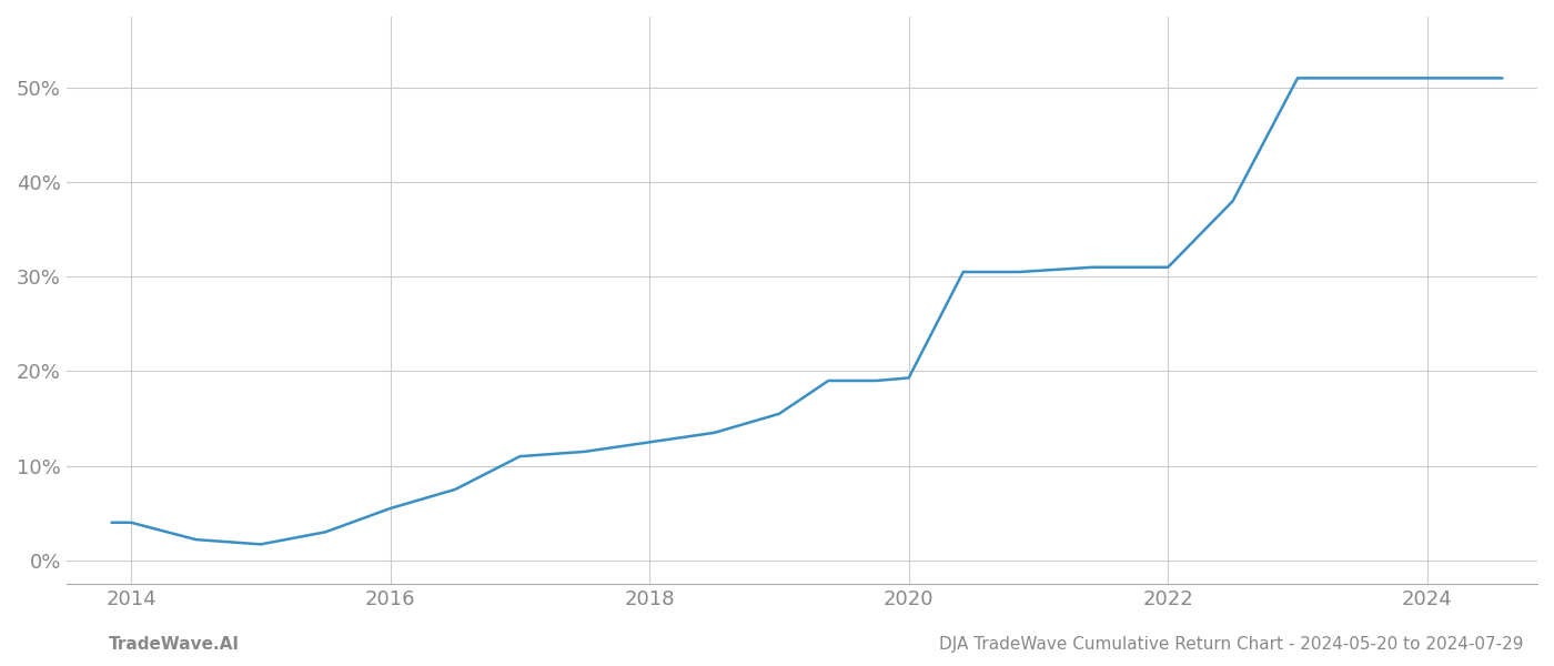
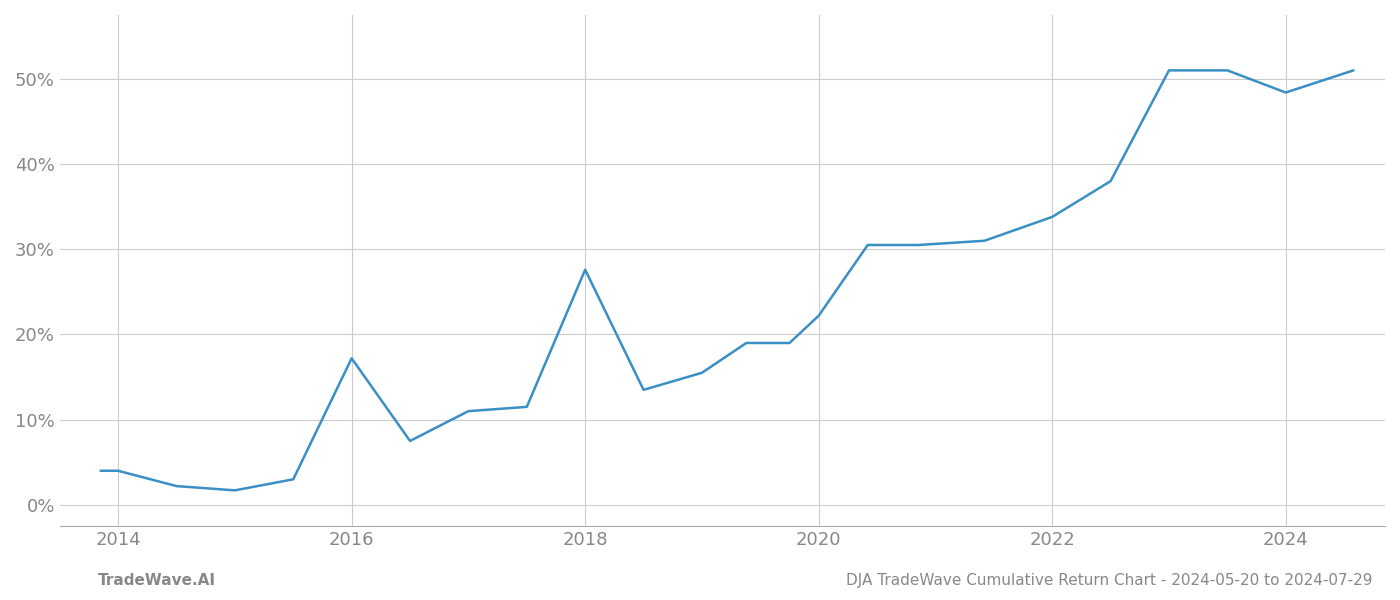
2016: 5.5% -> 17.2%
2018: 12.5% -> 27.6%
2020: 19.3% -> 22.2%
2022: 31.0% -> 33.8%
2024: 51.0% -> 48.4%
